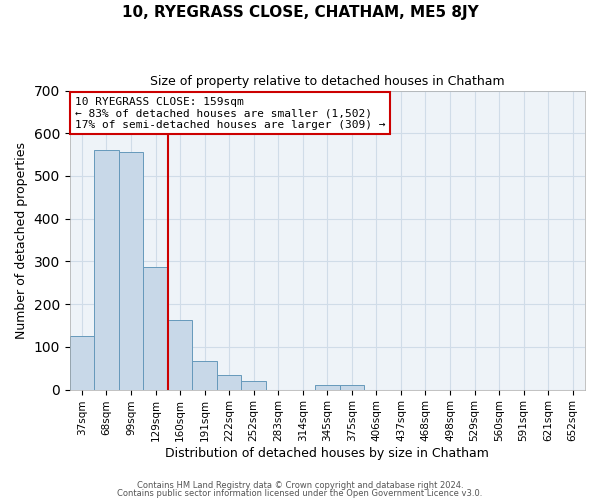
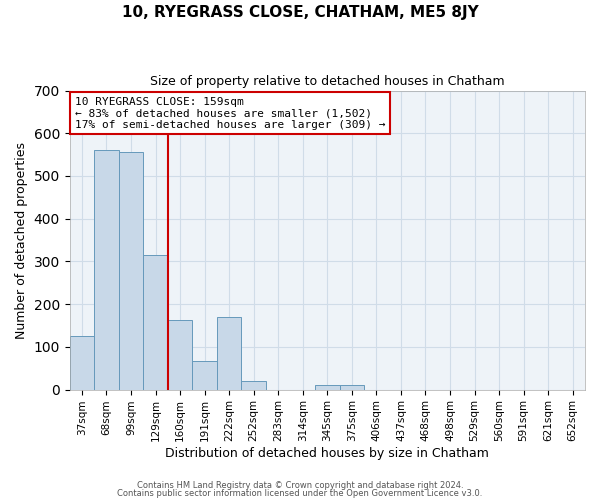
129sqm: 288 -> 315
222sqm: 33 -> 170
